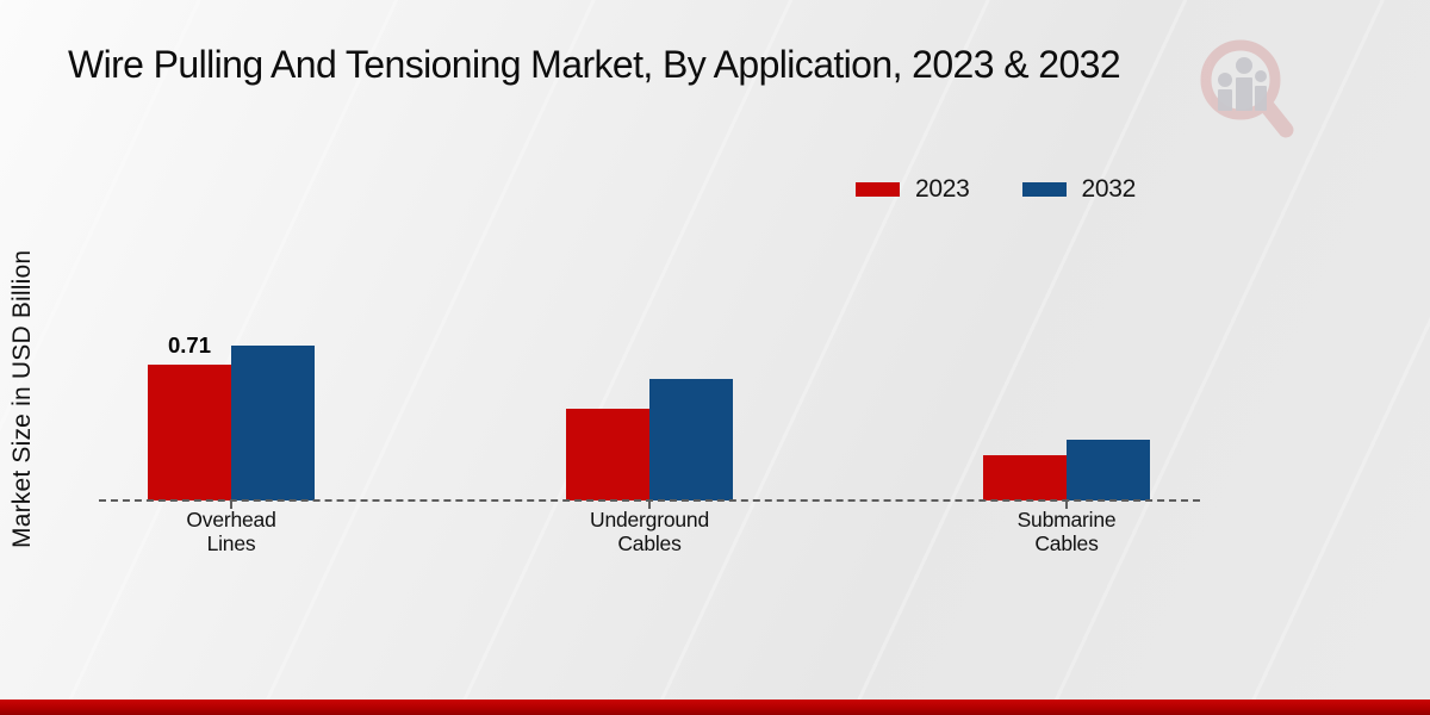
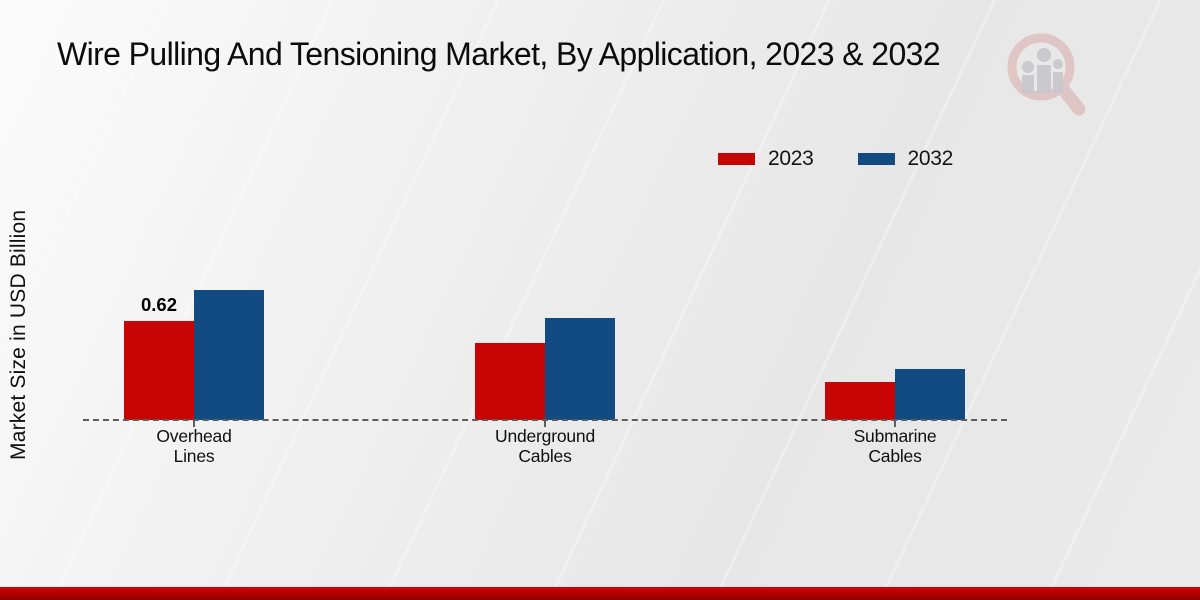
2023/Overhead Lines: 0.71 -> 0.62
